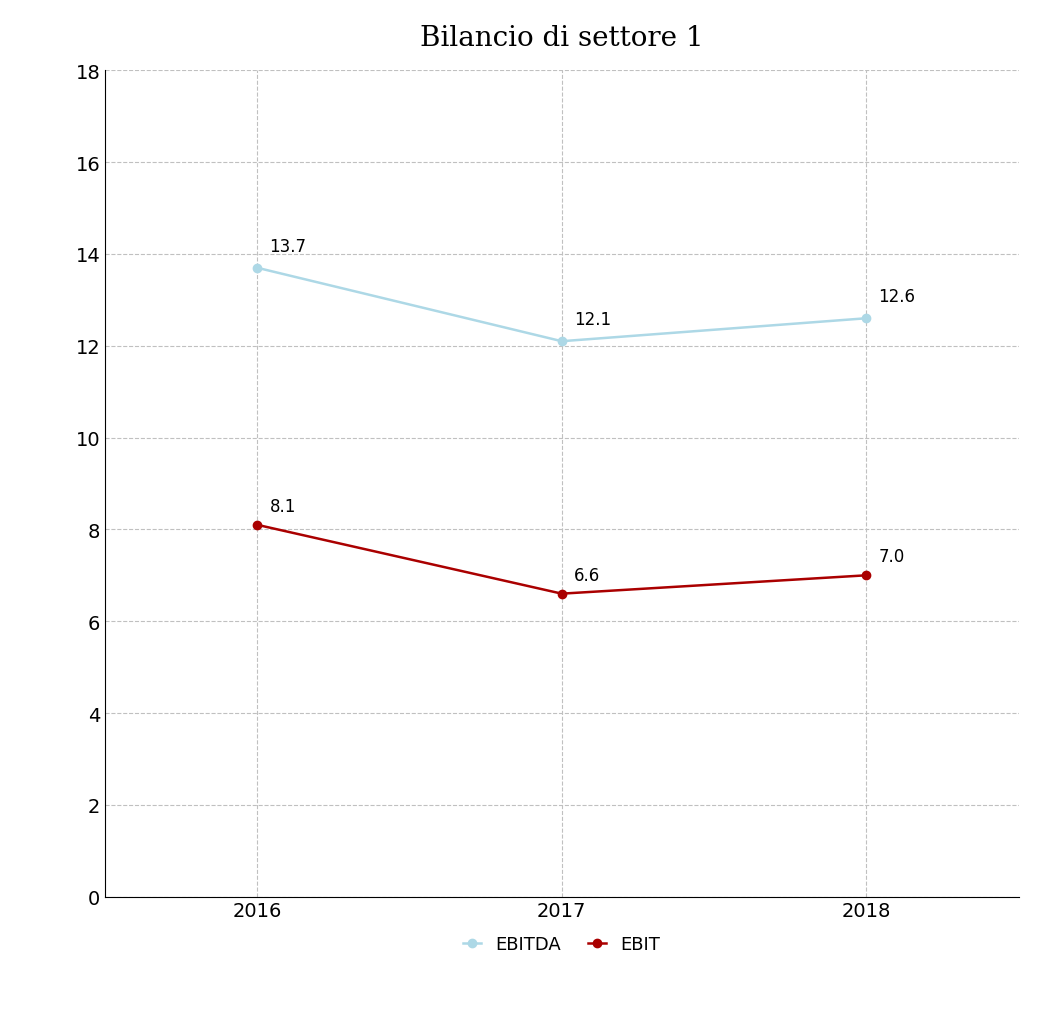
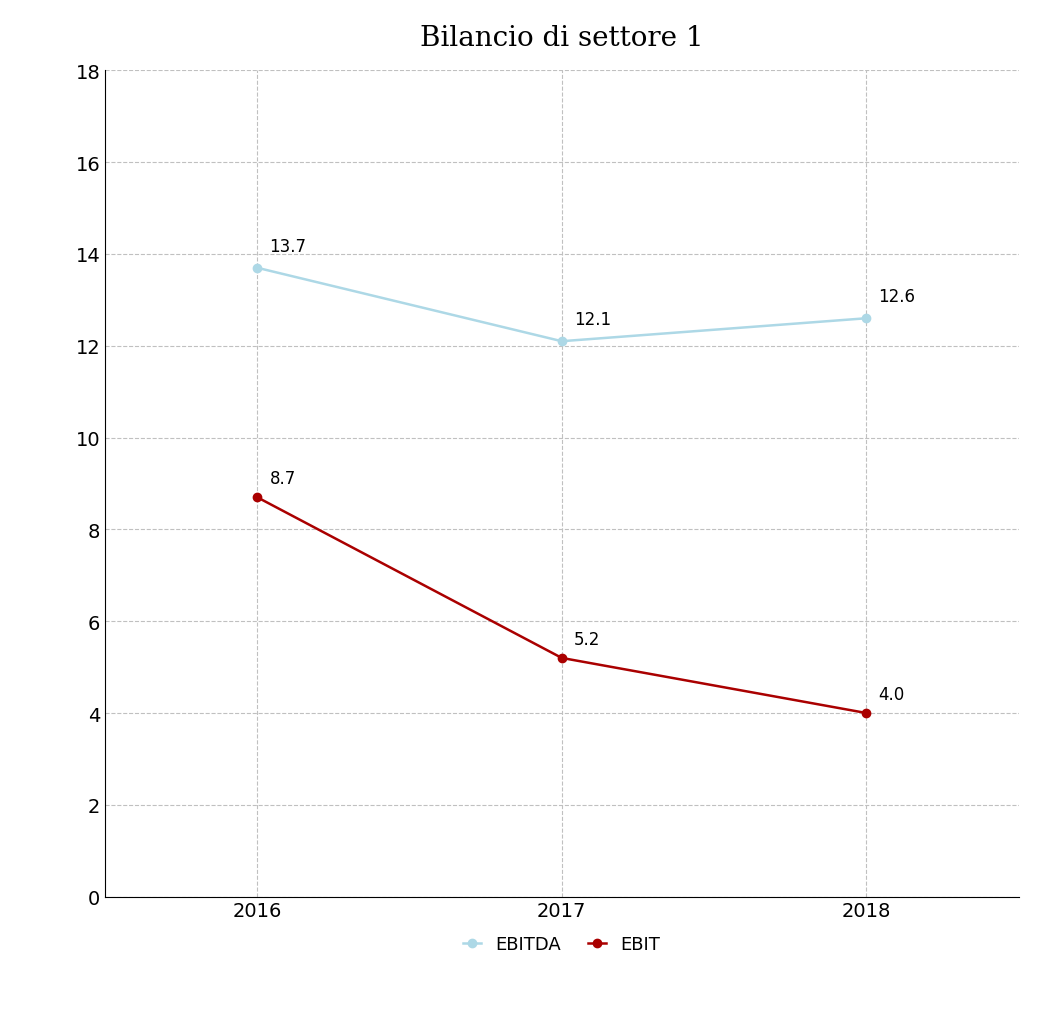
EBIT/2016: 8.1 -> 8.7
EBIT/2017: 6.6 -> 5.2
EBIT/2018: 7.0 -> 4.0
